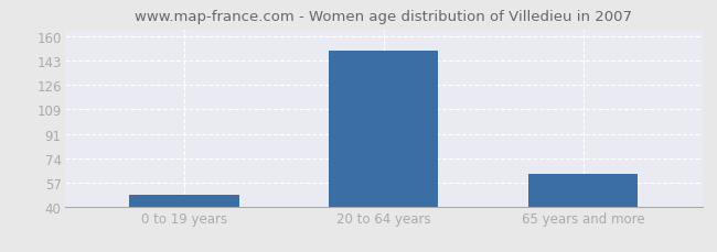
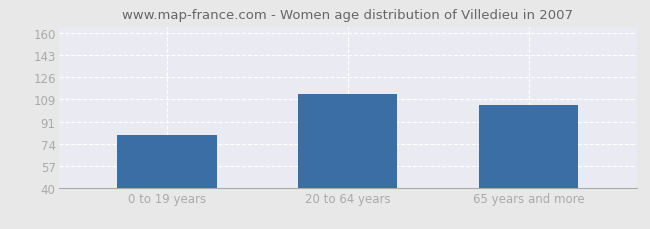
0 to 19 years: 48 -> 81
20 to 64 years: 150 -> 113
65 years and more: 63 -> 104
